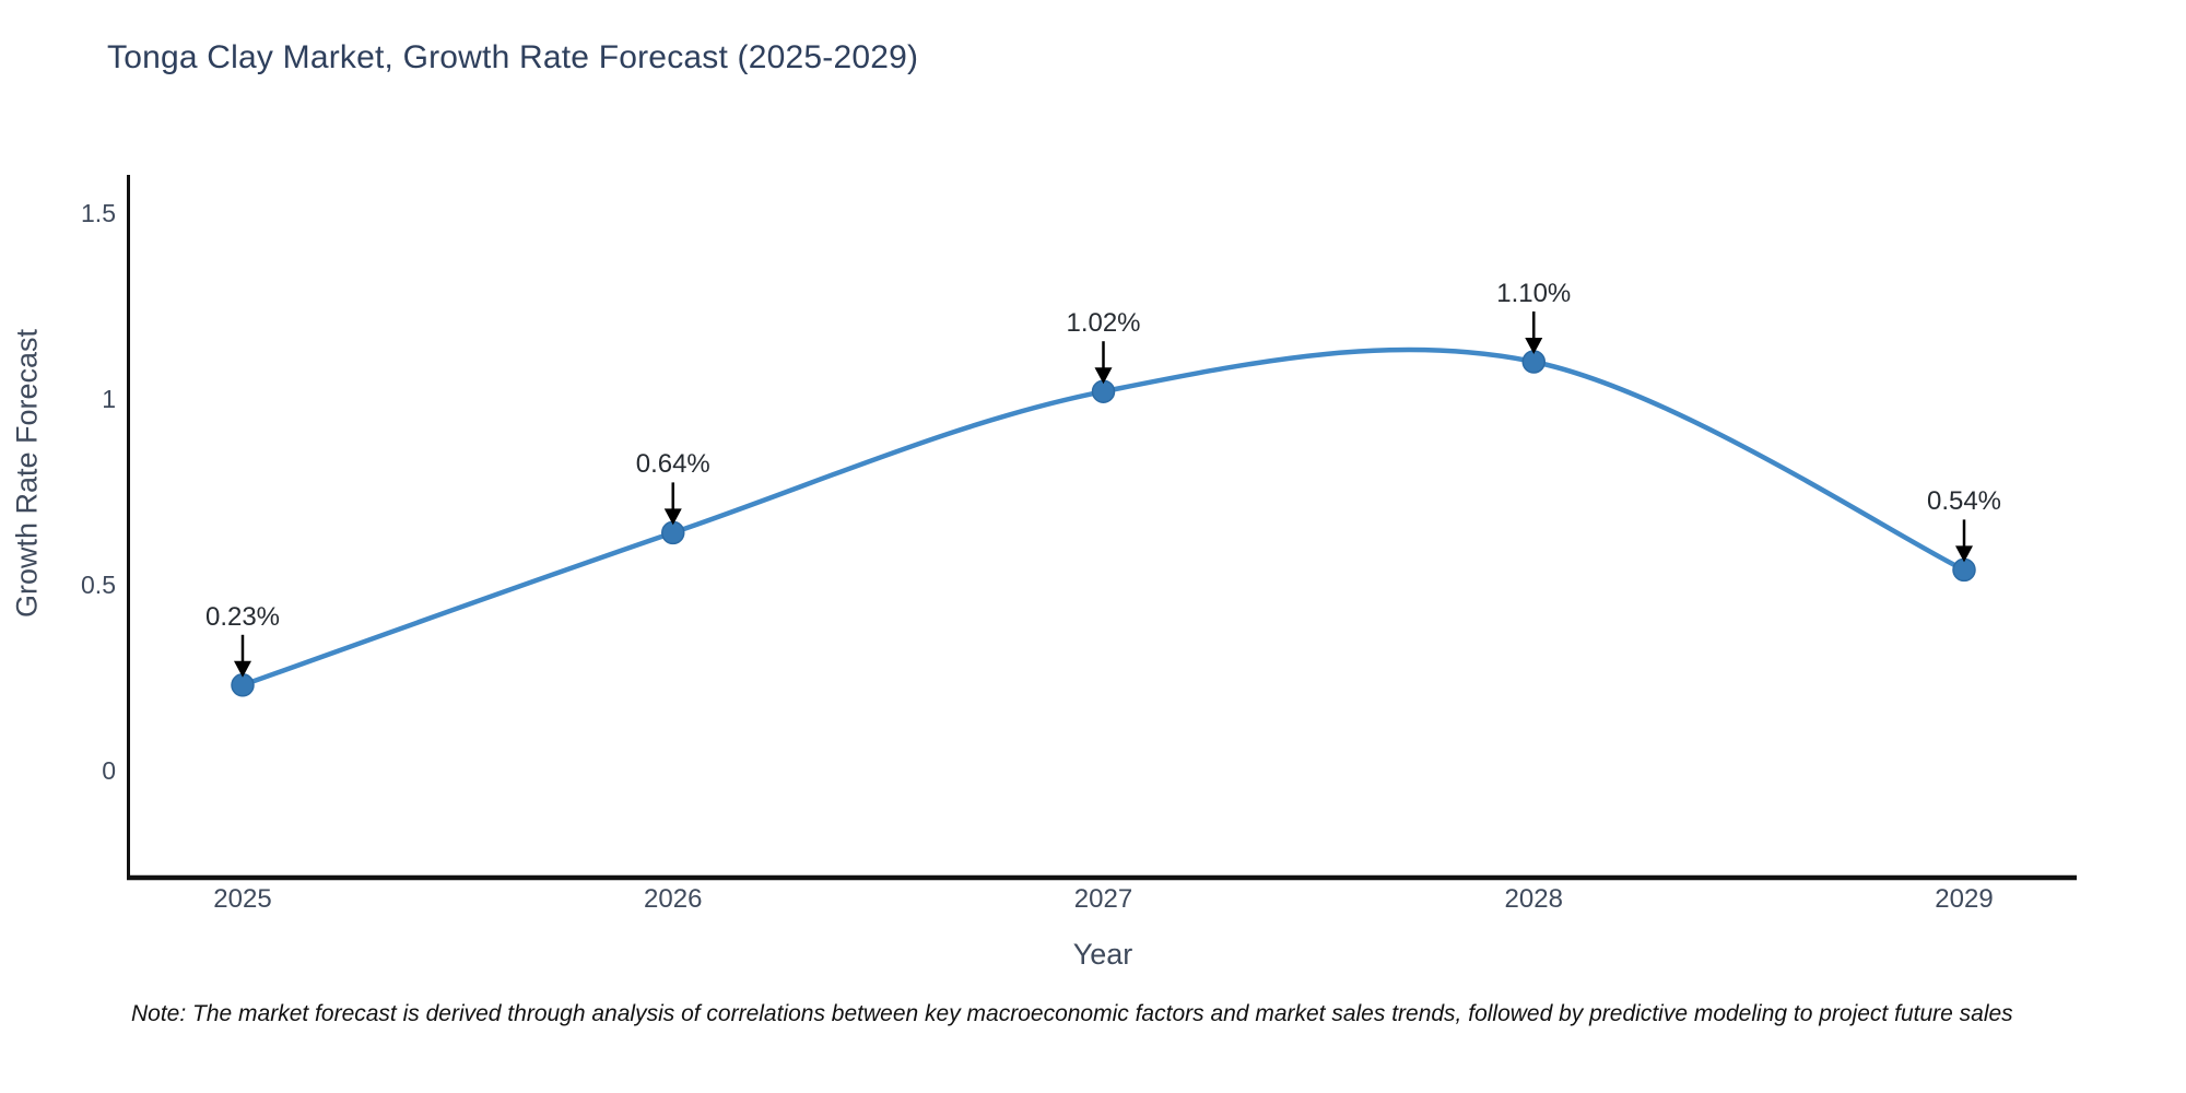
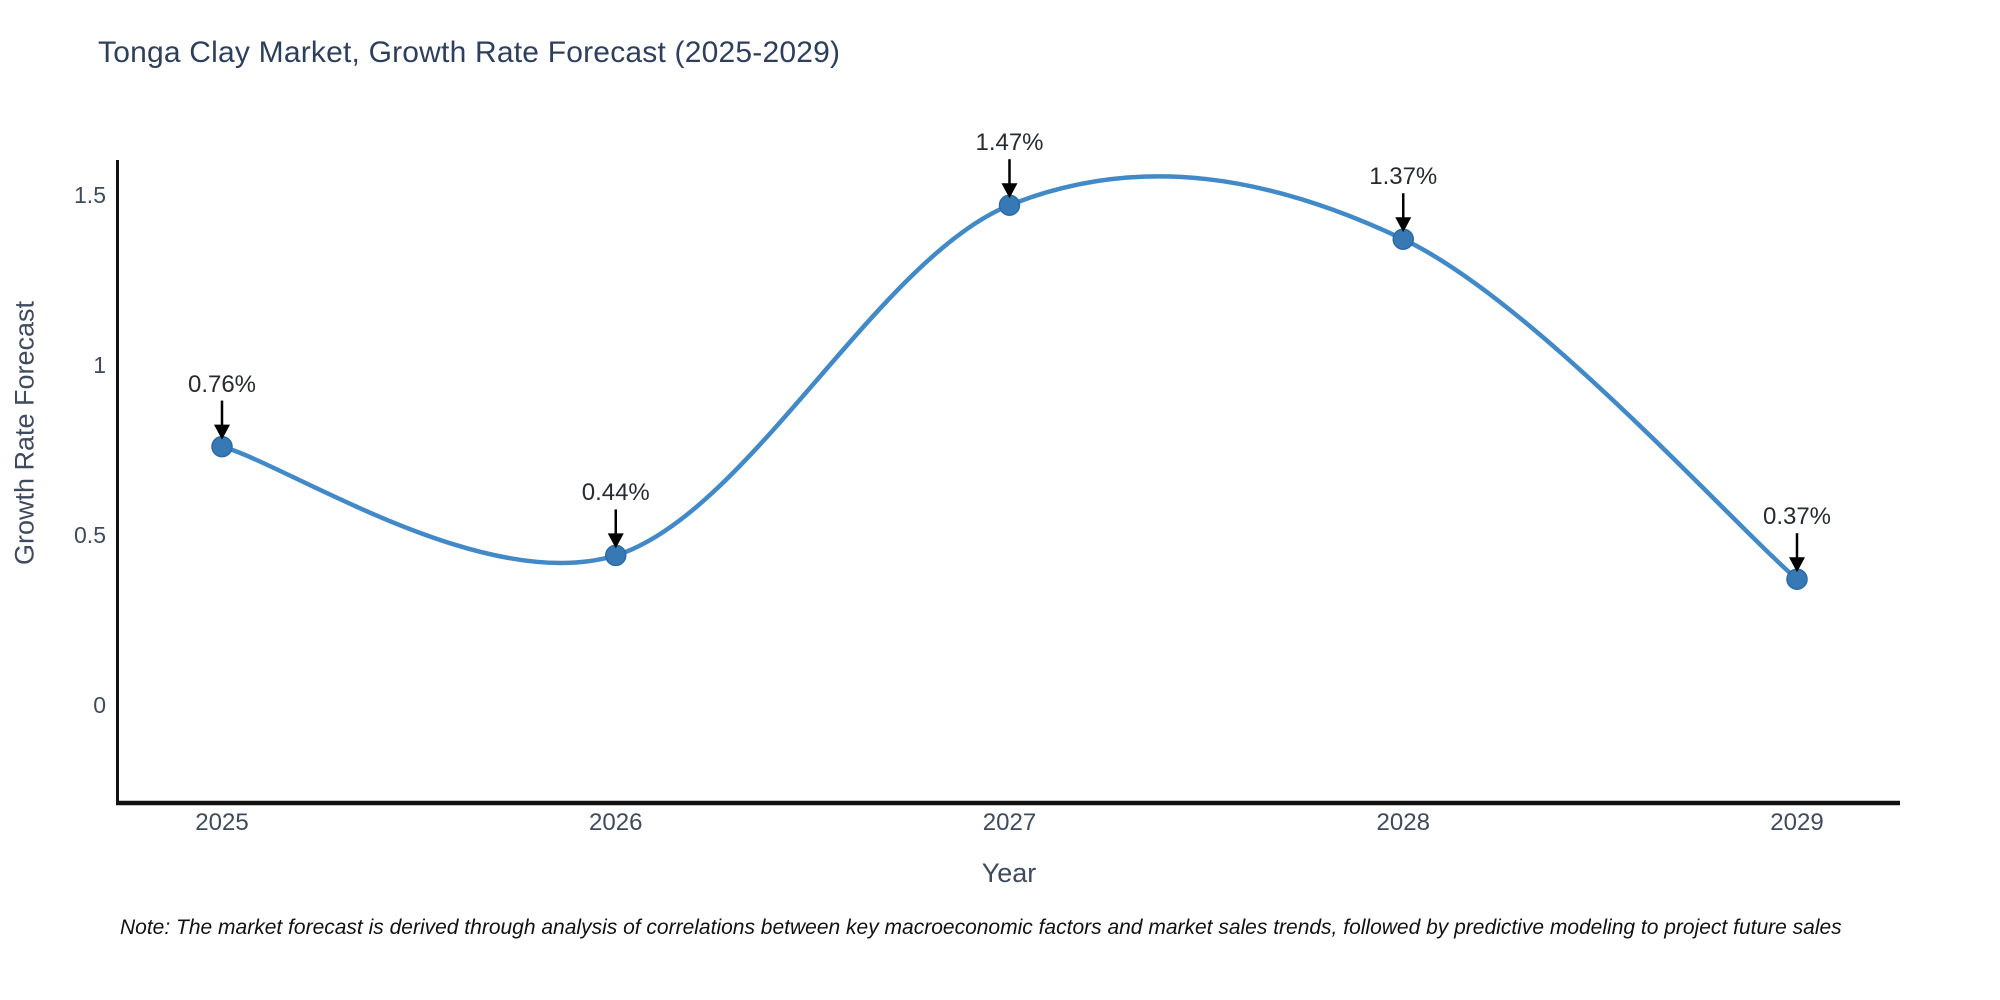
2025: 0.23% -> 0.76%
2026: 0.64% -> 0.44%
2027: 1.02% -> 1.47%
2028: 1.10% -> 1.37%
2029: 0.54% -> 0.37%
